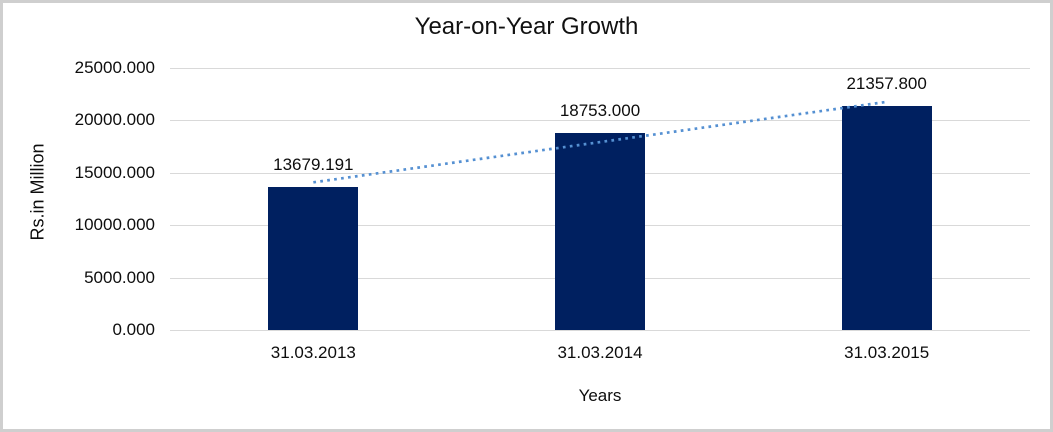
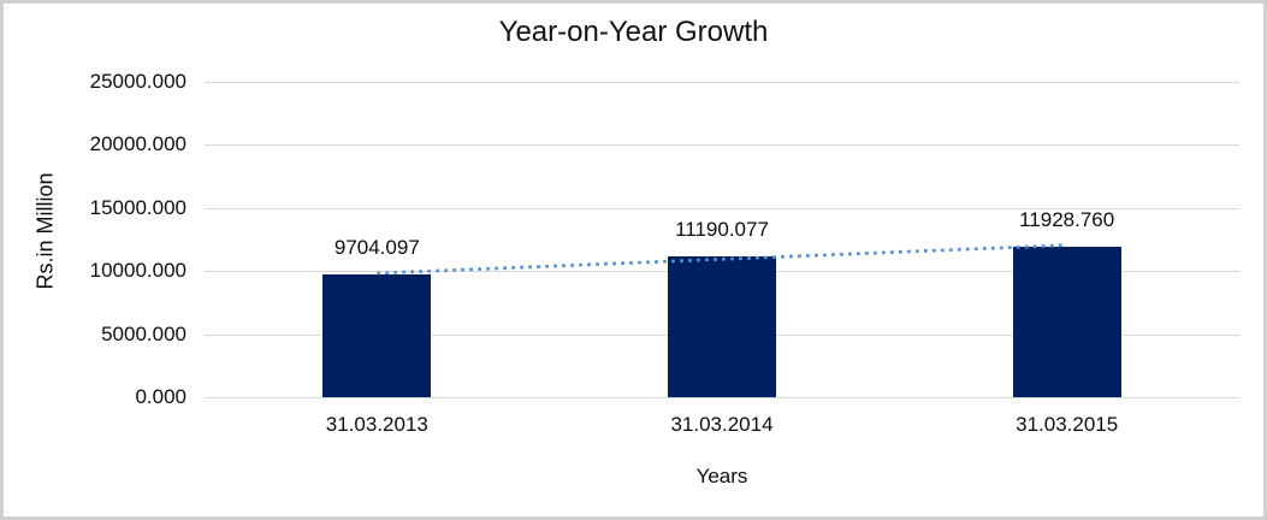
31.03.2013: 13679.191 -> 9704.097
31.03.2014: 18753.000 -> 11190.077
31.03.2015: 21357.800 -> 11928.760
